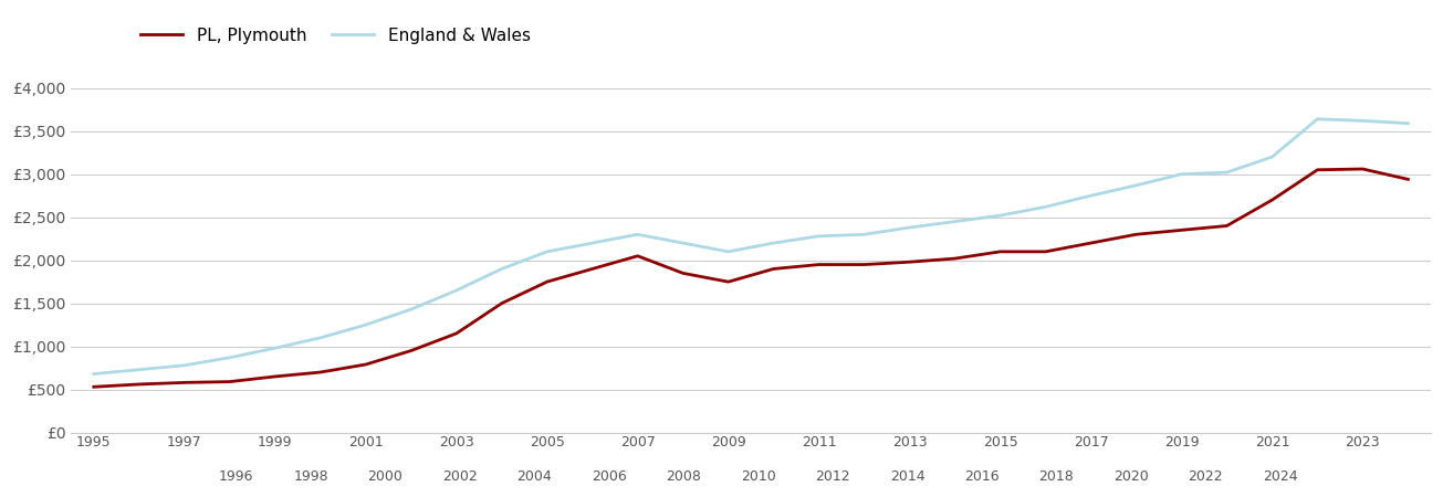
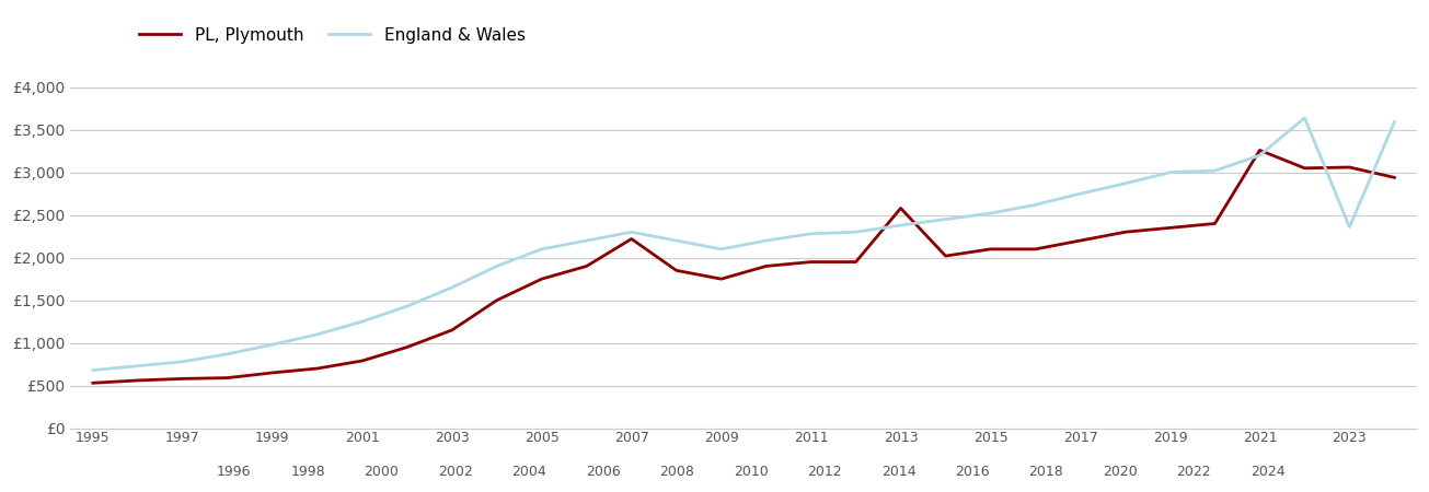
PL, Plymouth/2007: £2,050 -> £2,220
PL, Plymouth/2013: £1,980 -> £2,580
PL, Plymouth/2021: £2,700 -> £3,260
England & Wales/2023: £3,620 -> £2,360
